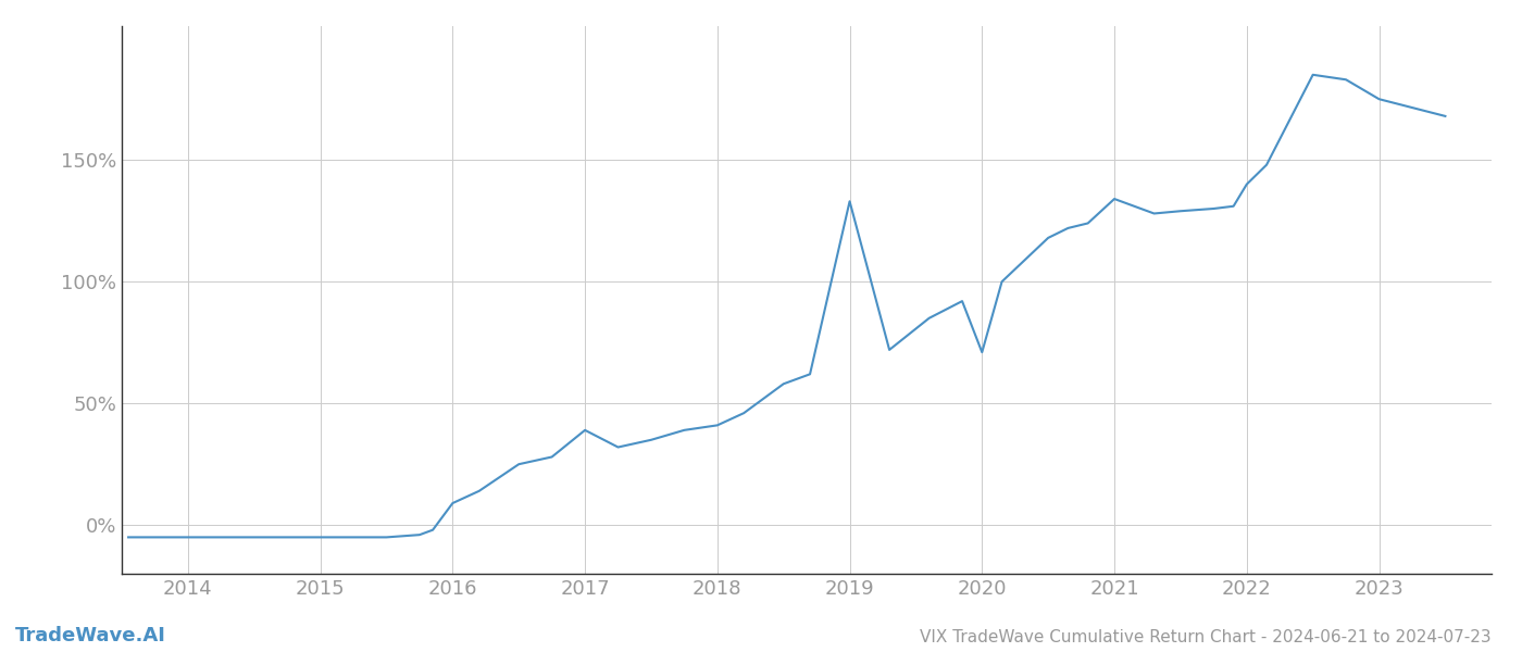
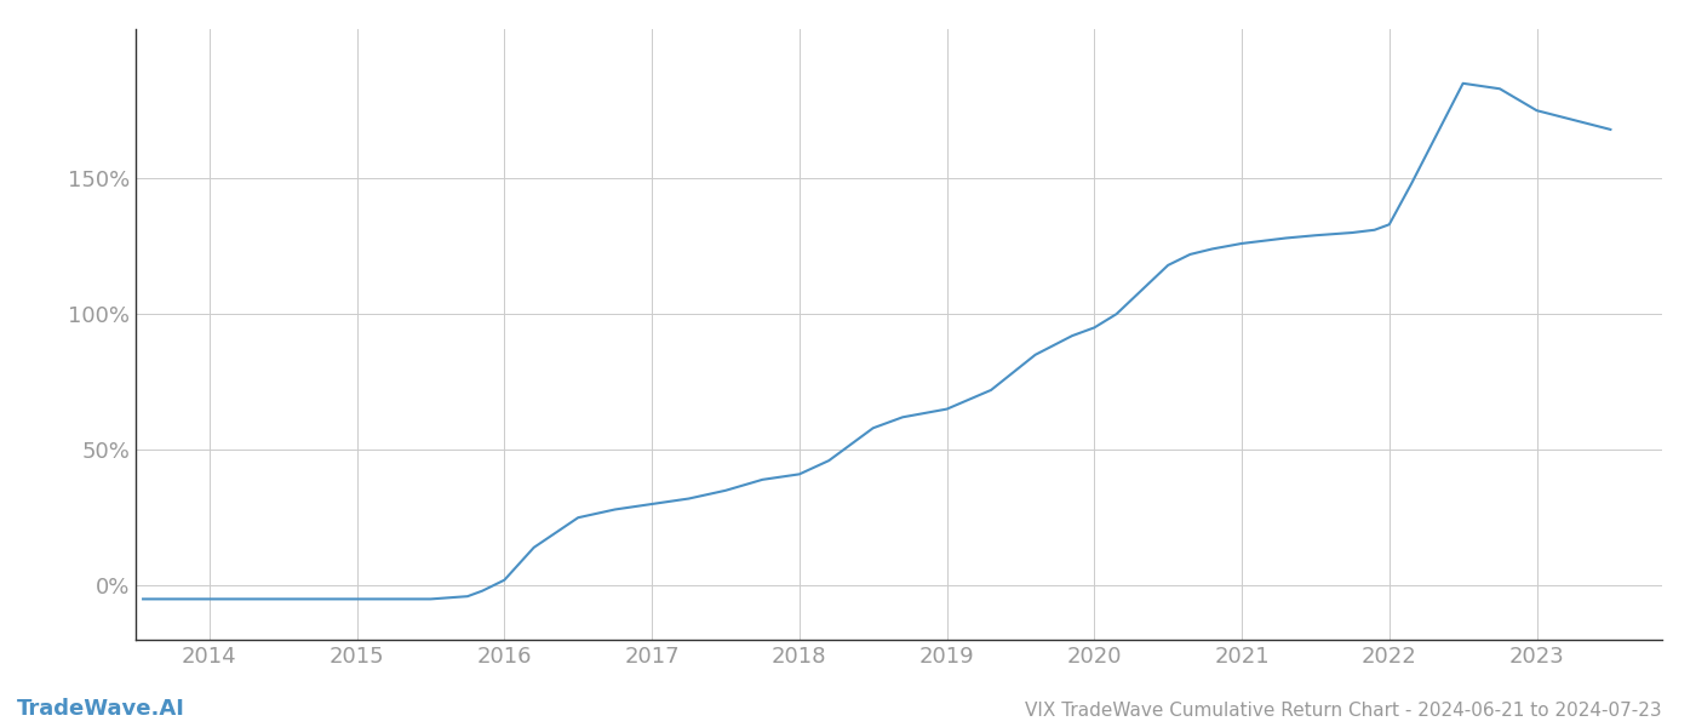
2016: 9% -> 2%
2017: 39% -> 30%
2019: 133% -> 65%
2020: 71% -> 95%
2021: 134% -> 126%
2022: 140% -> 133%
